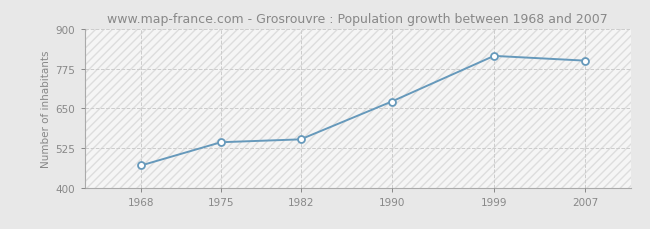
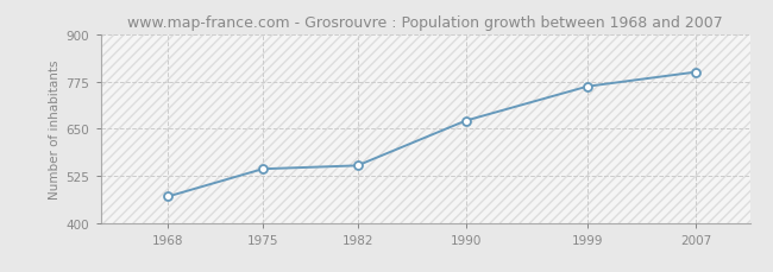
1999: 815 -> 762
